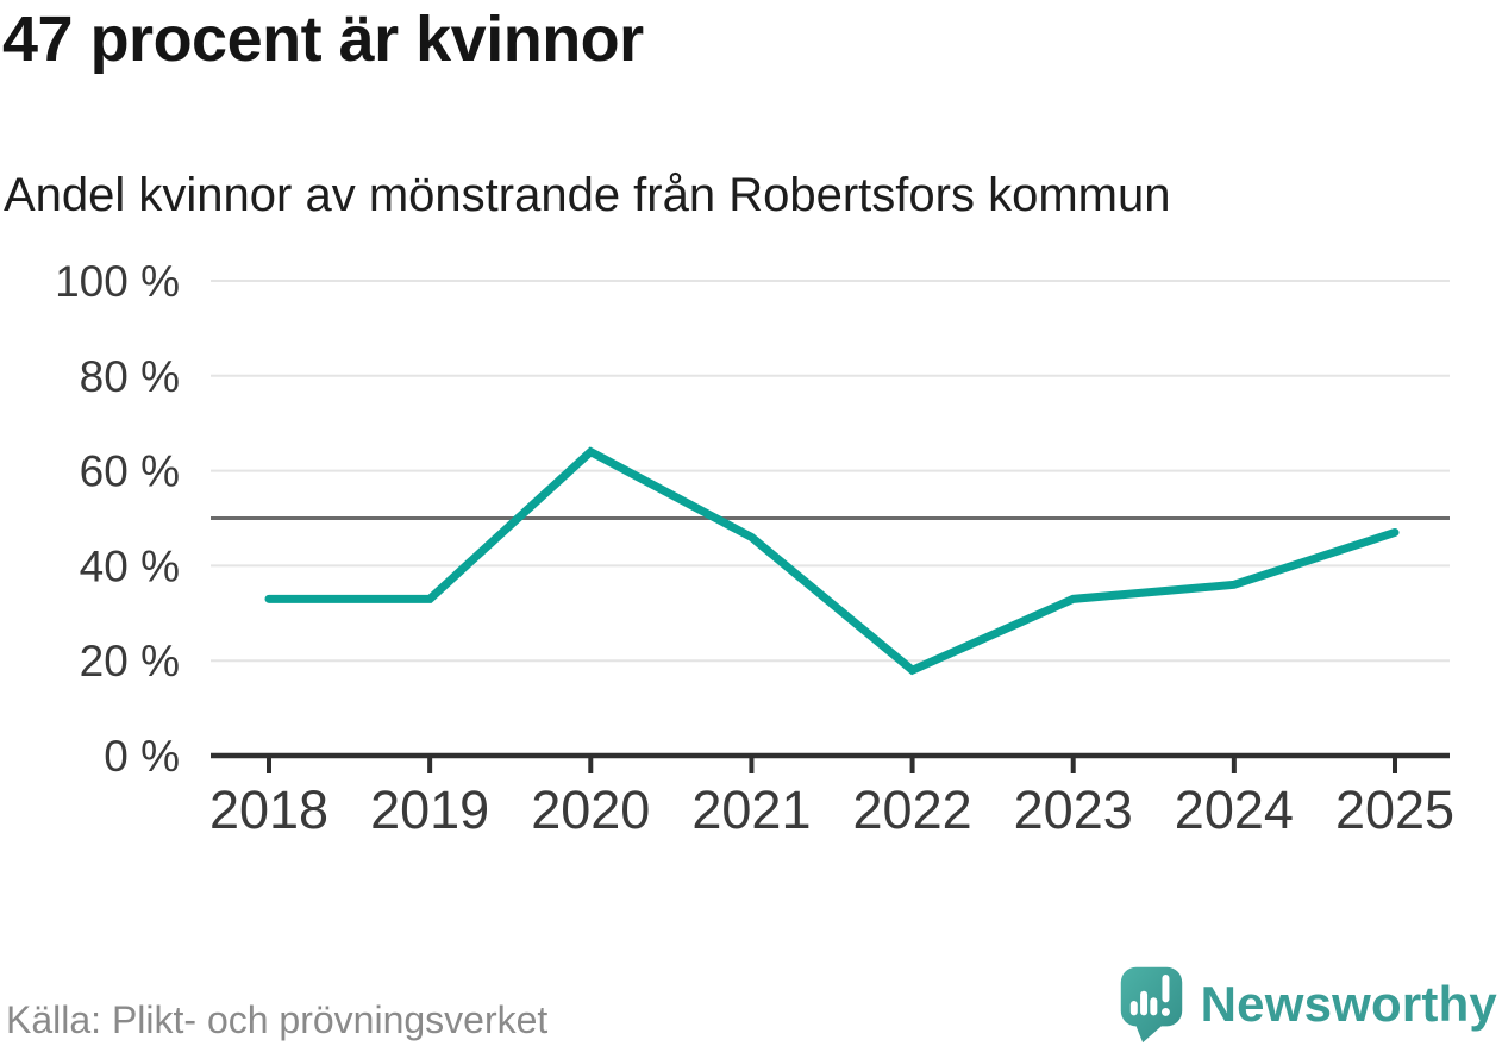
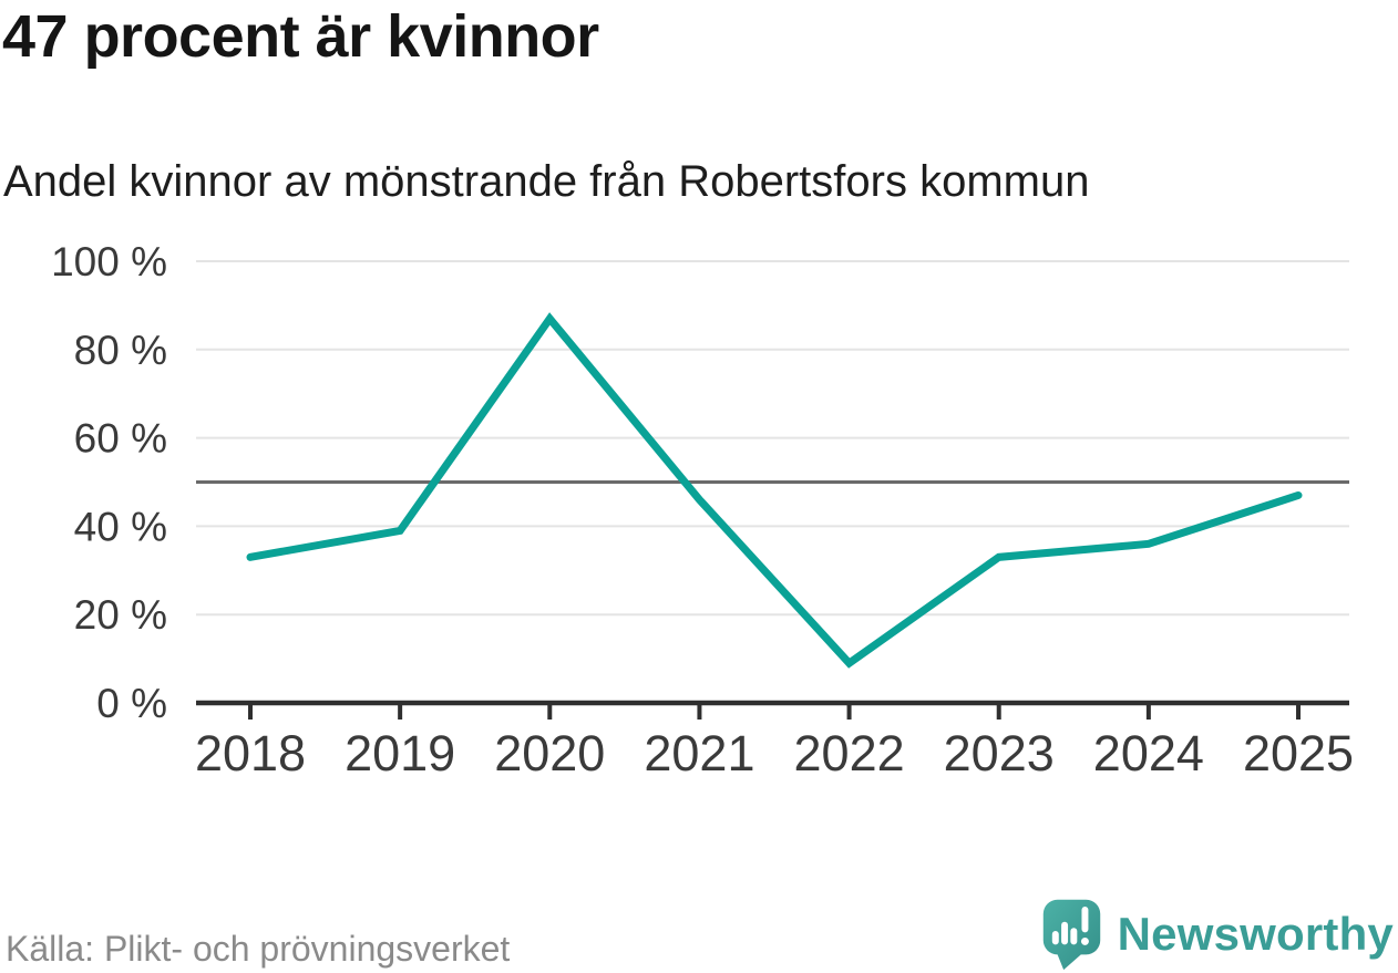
2019: 33% -> 39%
2020: 64% -> 87%
2022: 18% -> 9%
